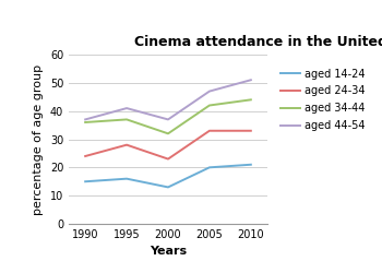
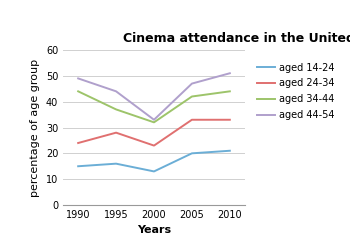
aged 34-44/1990: 36 -> 44
aged 44-54/1990: 37 -> 49
aged 44-54/1995: 41 -> 44
aged 44-54/2000: 37 -> 33
